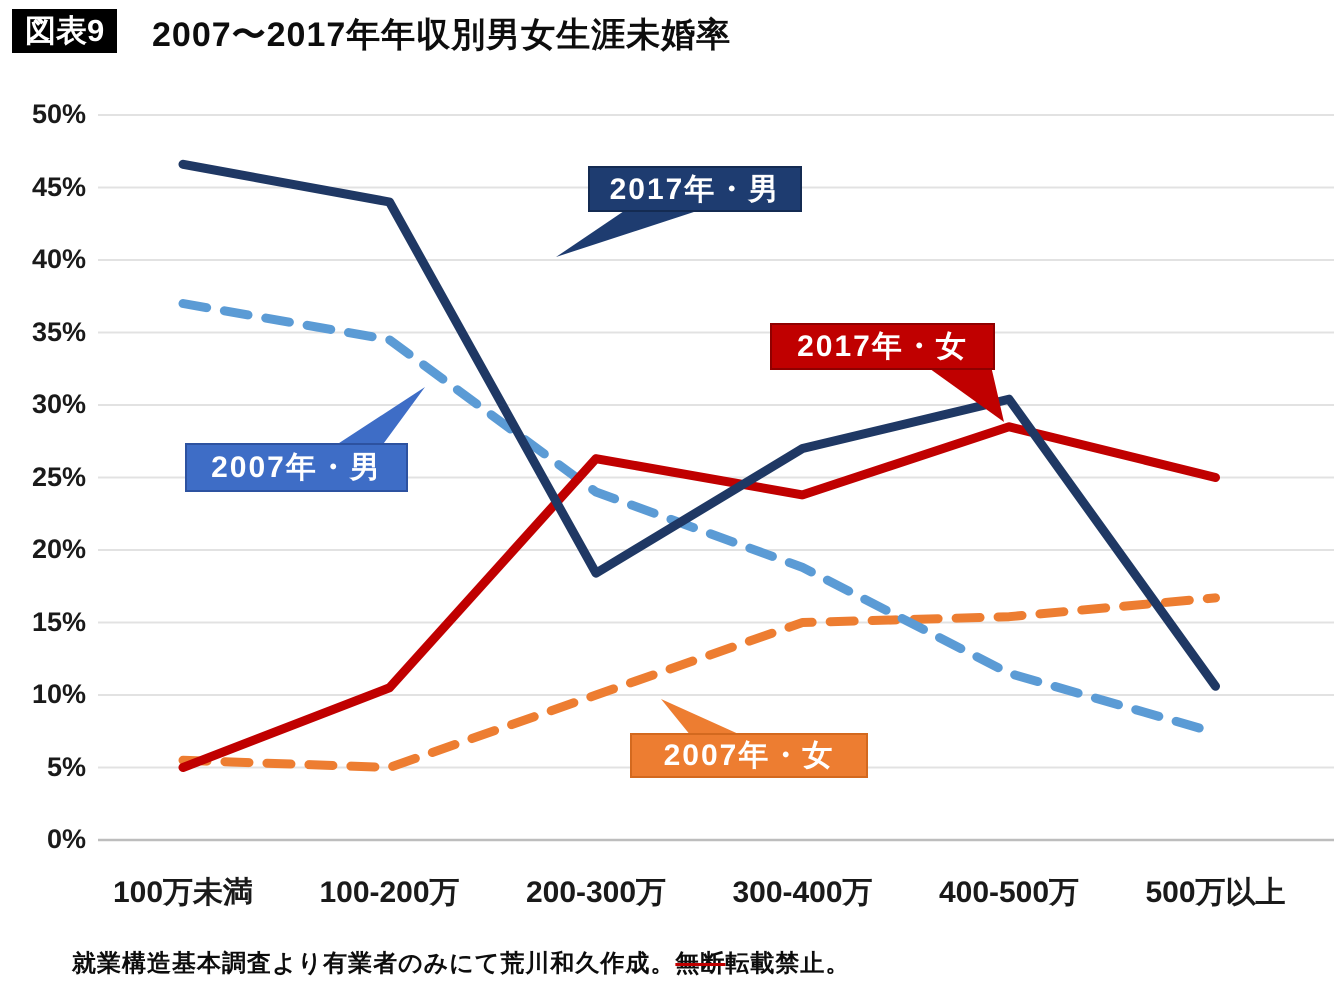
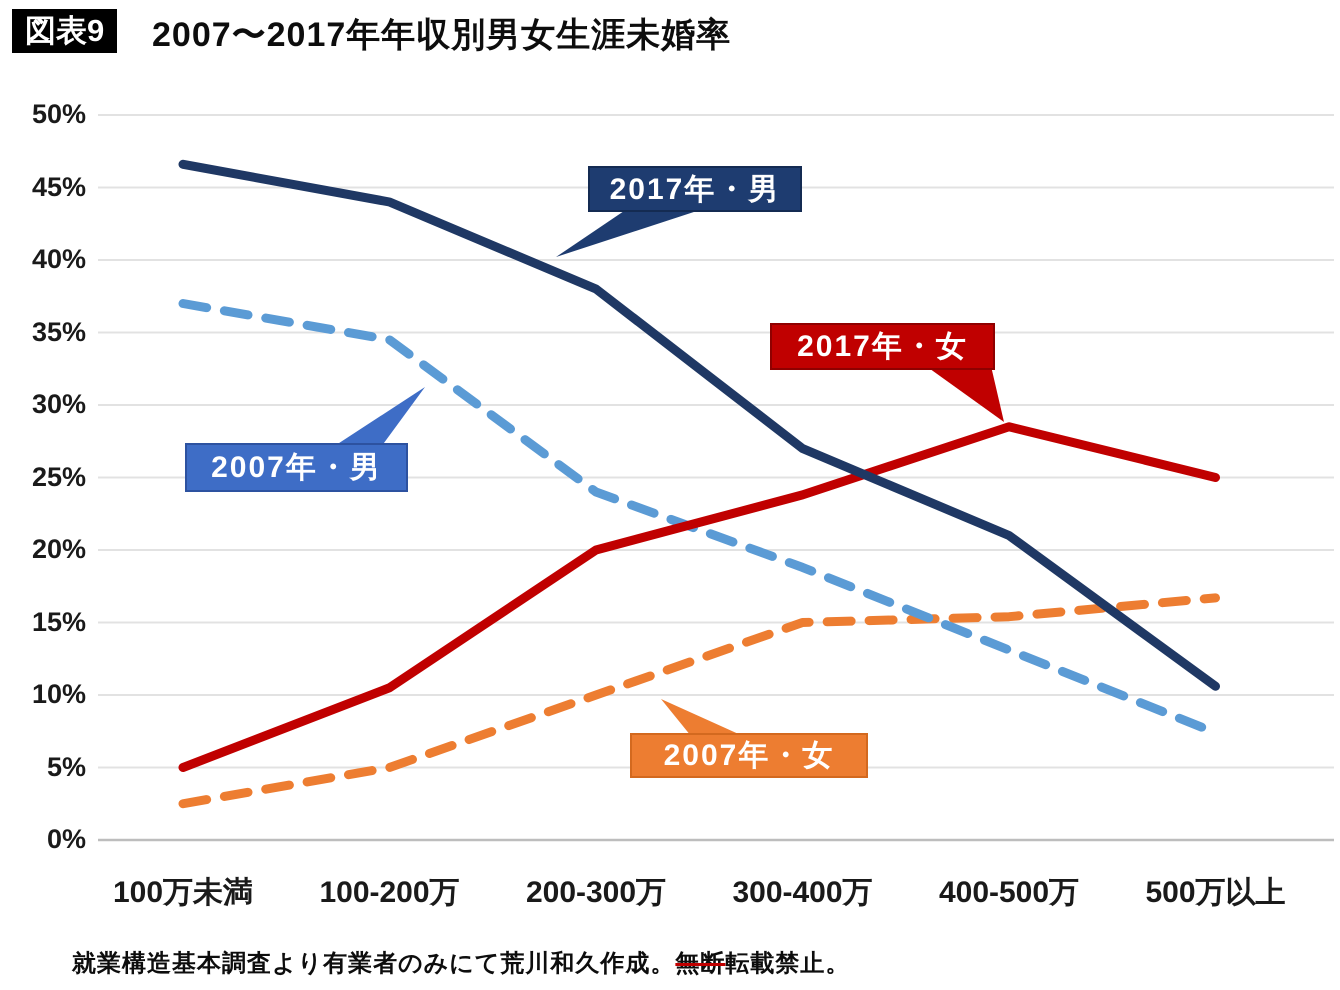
2007年・女/100万未満: 5.5% -> 2.5%
2017年・男/200-300万: 18.4% -> 38.0%
2017年・女/200-300万: 26.3% -> 20.0%
2017年・男/400-500万: 30.4% -> 21.0%
2007年・男/400-500万: 11.5% -> 13.1%
